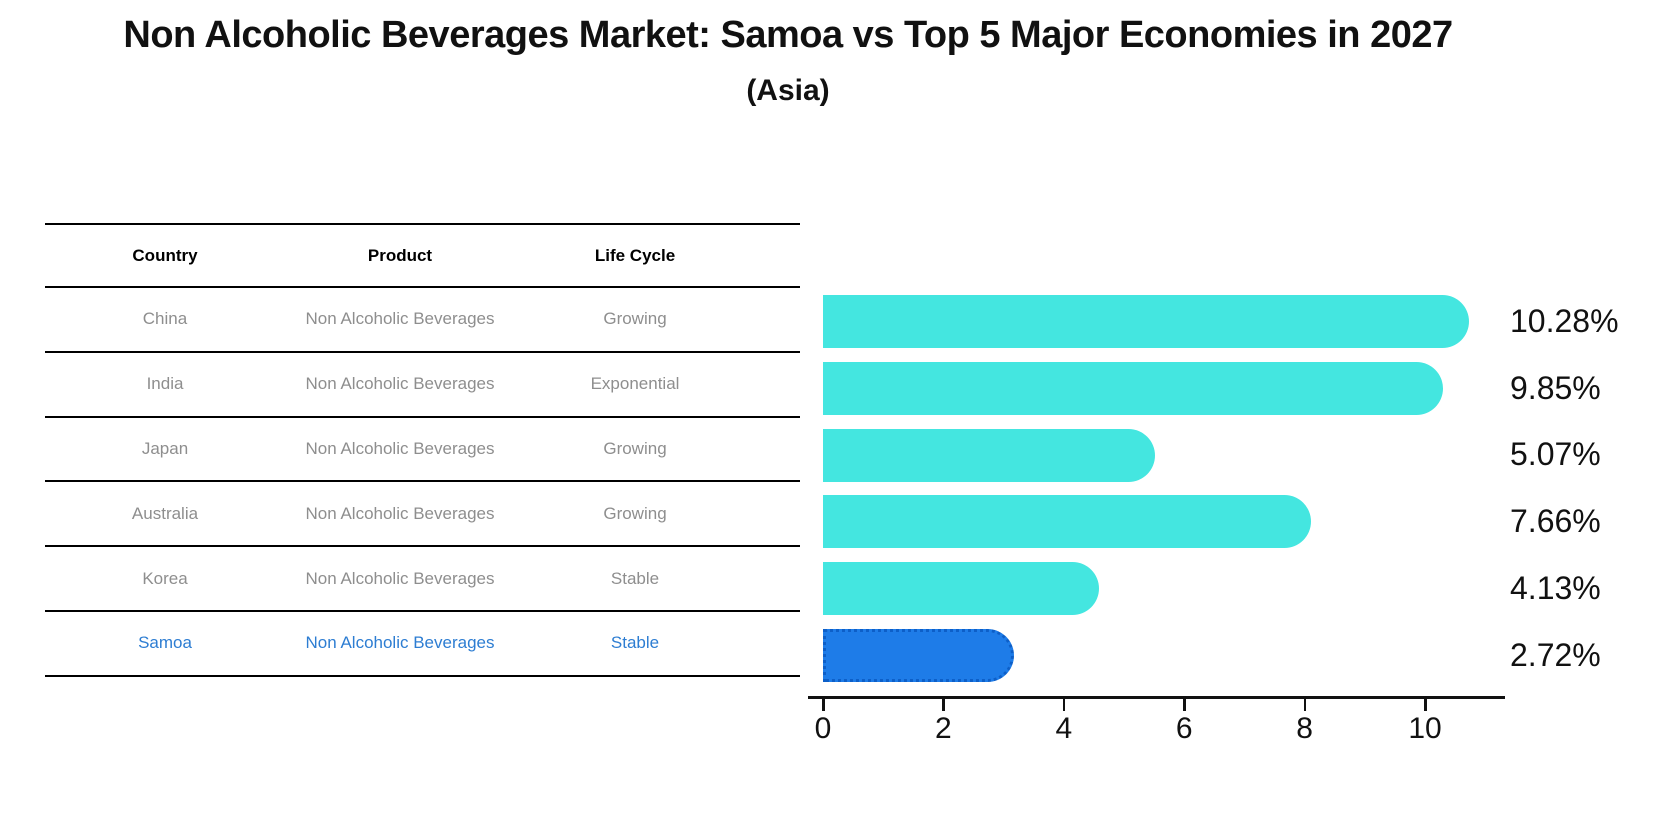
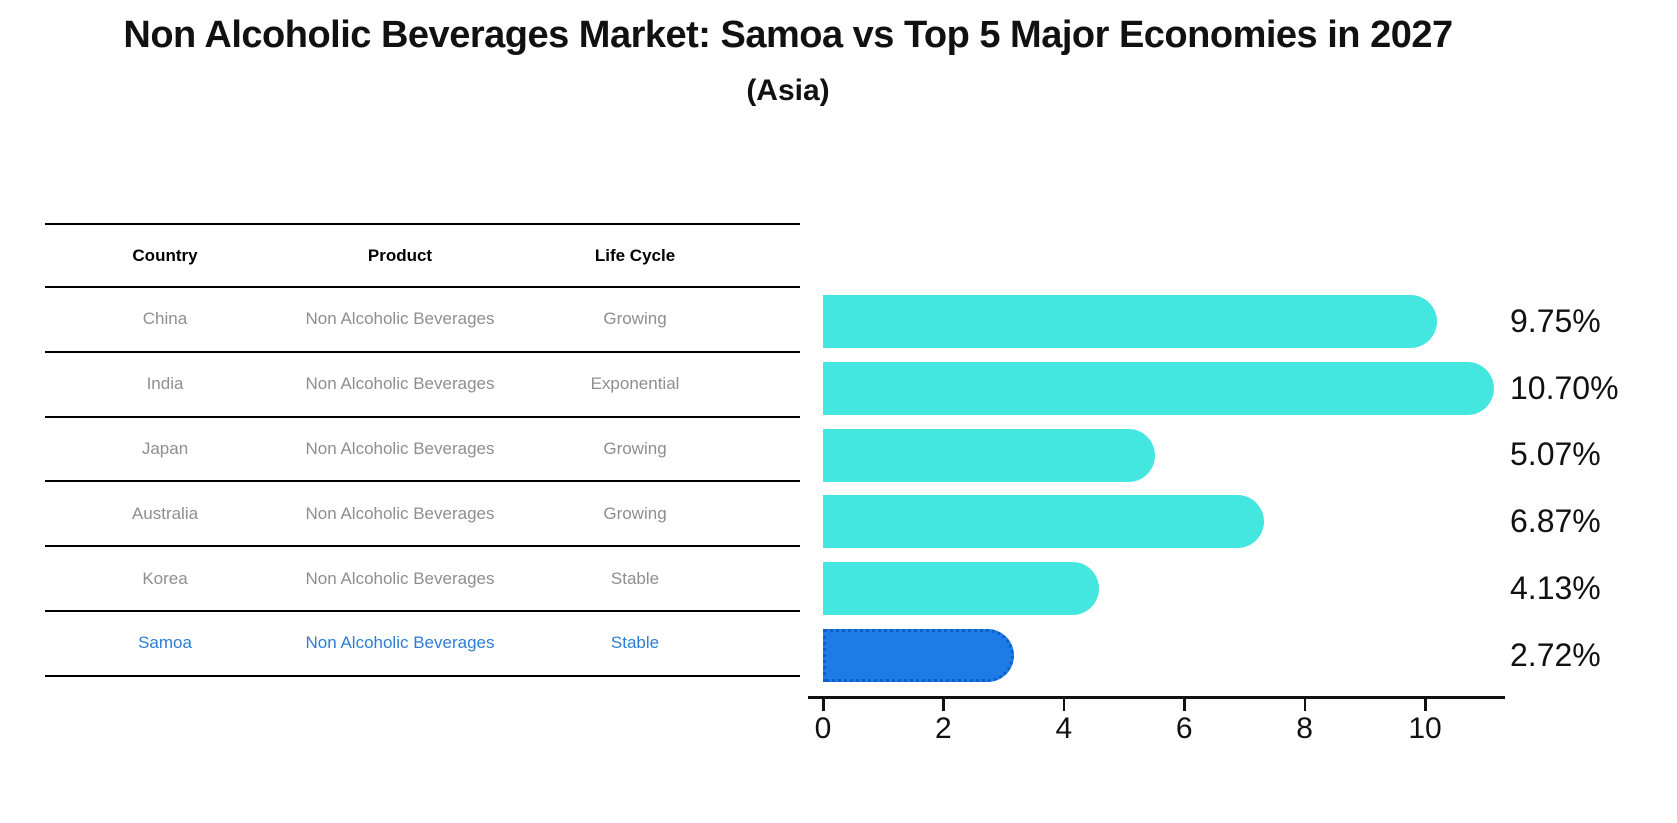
China: 10.28% -> 9.75%
India: 9.85% -> 10.70%
Australia: 7.66% -> 6.87%
